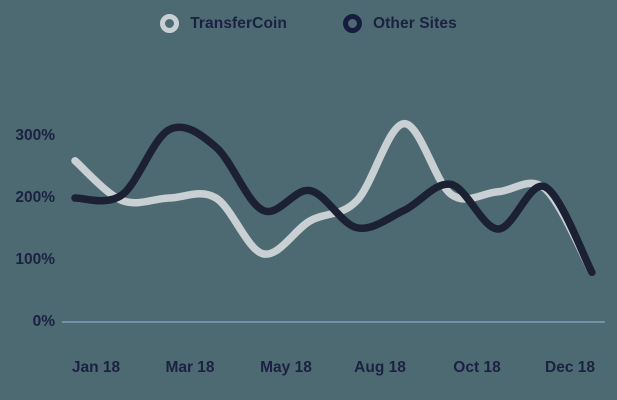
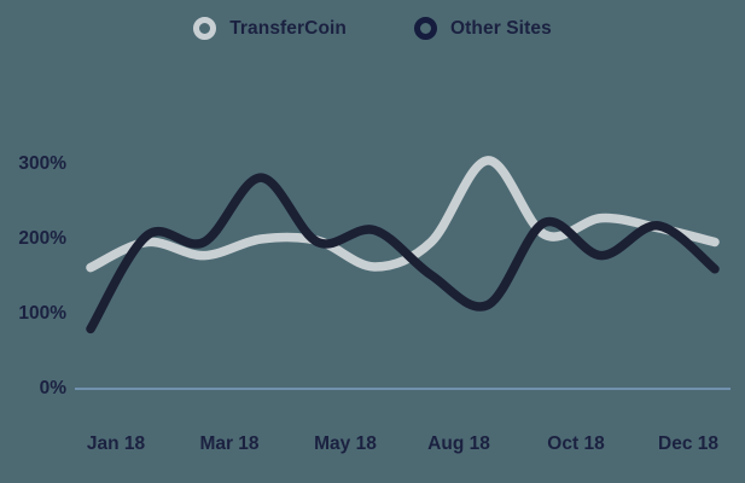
TransferCoin/Jan 18: 260% -> 160%
Other Sites/Jan 18: 200% -> 80%
TransferCoin/Mar 18: 200% -> 180%
Other Sites/Mar 18: 310% -> 200%
TransferCoin/May 18: 110% -> 200%
Other Sites/May 18: 180% -> 200%
TransferCoin/Aug 18: 320% -> 300%
Other Sites/Aug 18: 180% -> 110%
TransferCoin/Oct 18: 210% -> 230%
Other Sites/Oct 18: 150% -> 180%
TransferCoin/Dec 18: 80% -> 200%
Other Sites/Dec 18: 80% -> 160%
